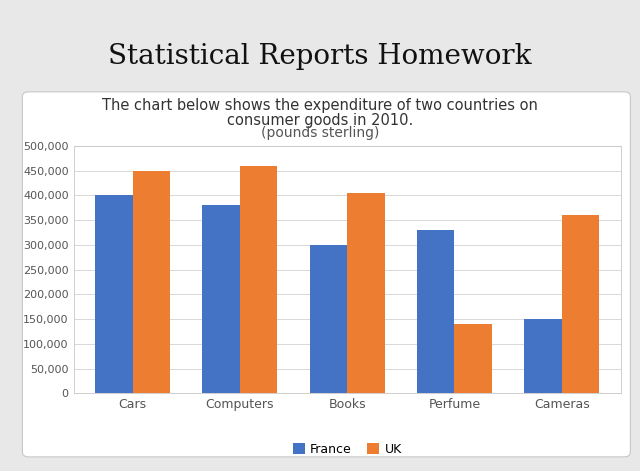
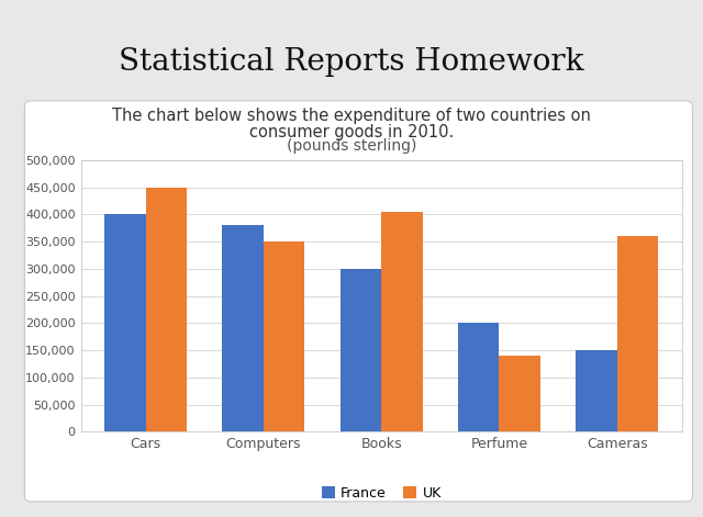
UK/Computers: 460,000 -> 350,000
France/Perfume: 330,000 -> 200,000
